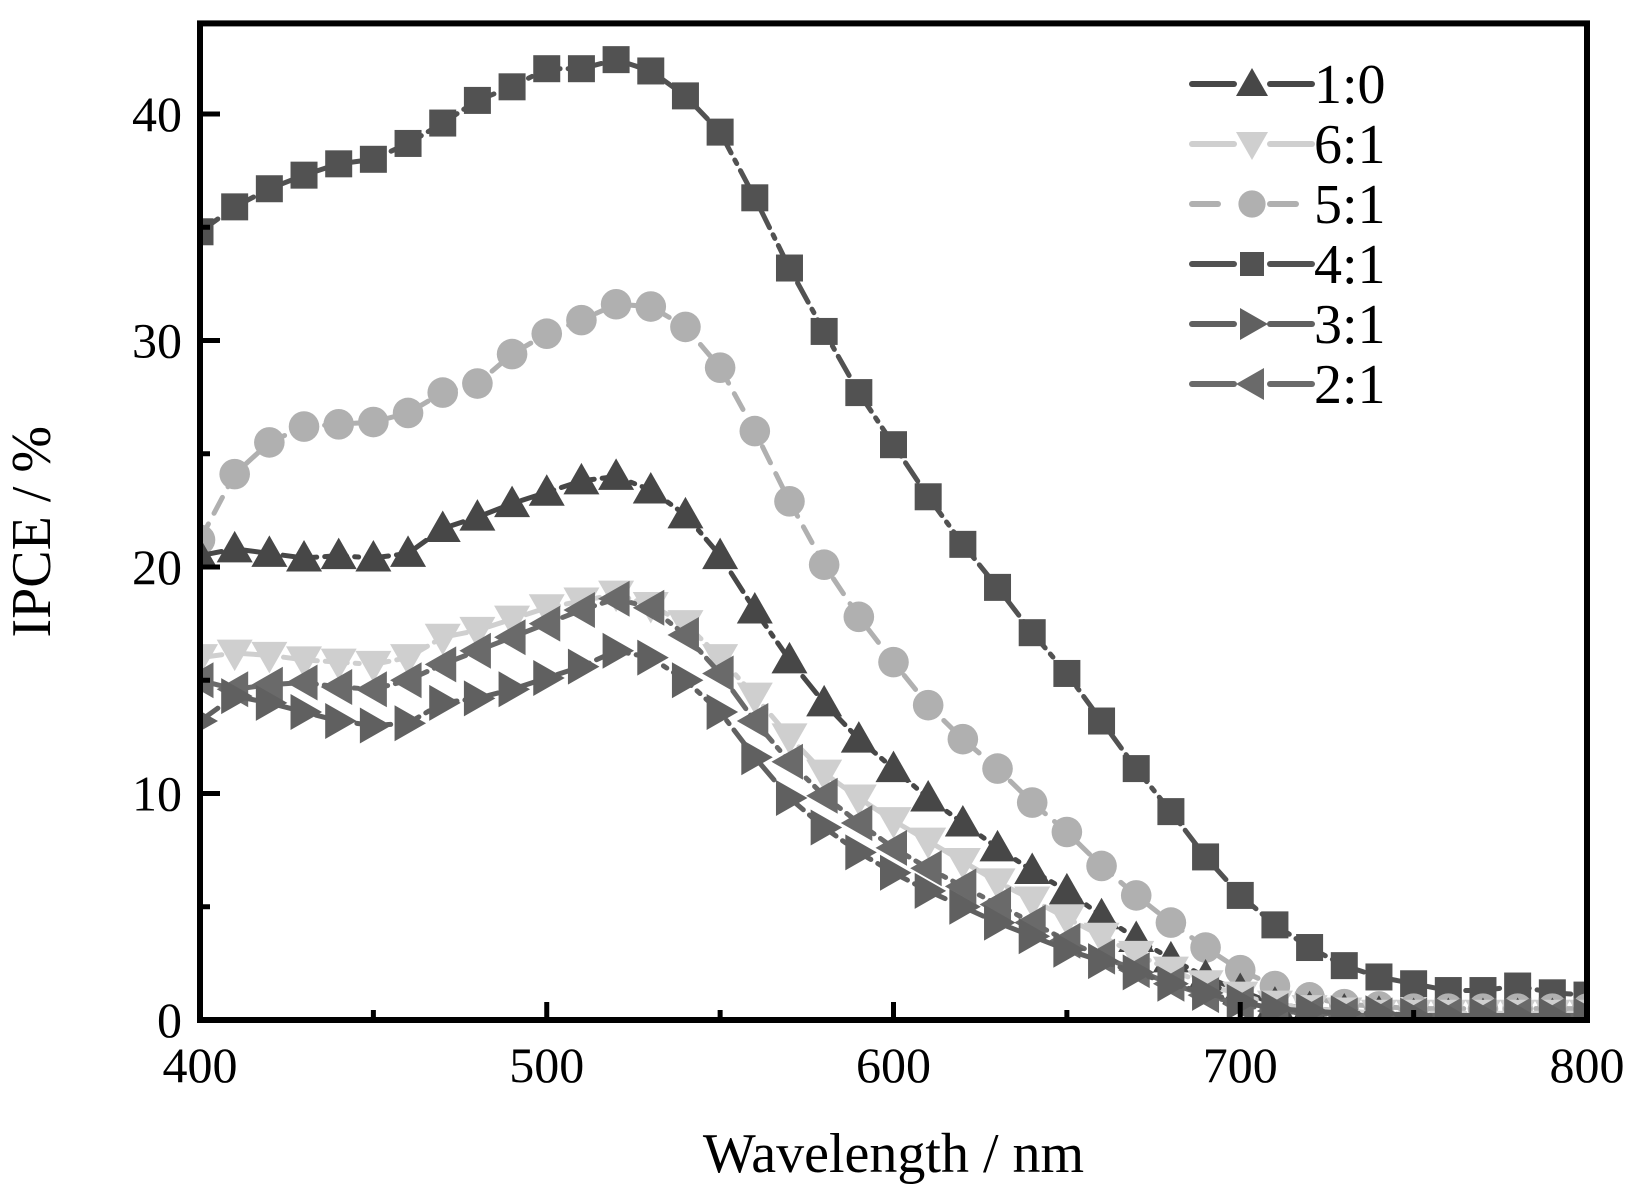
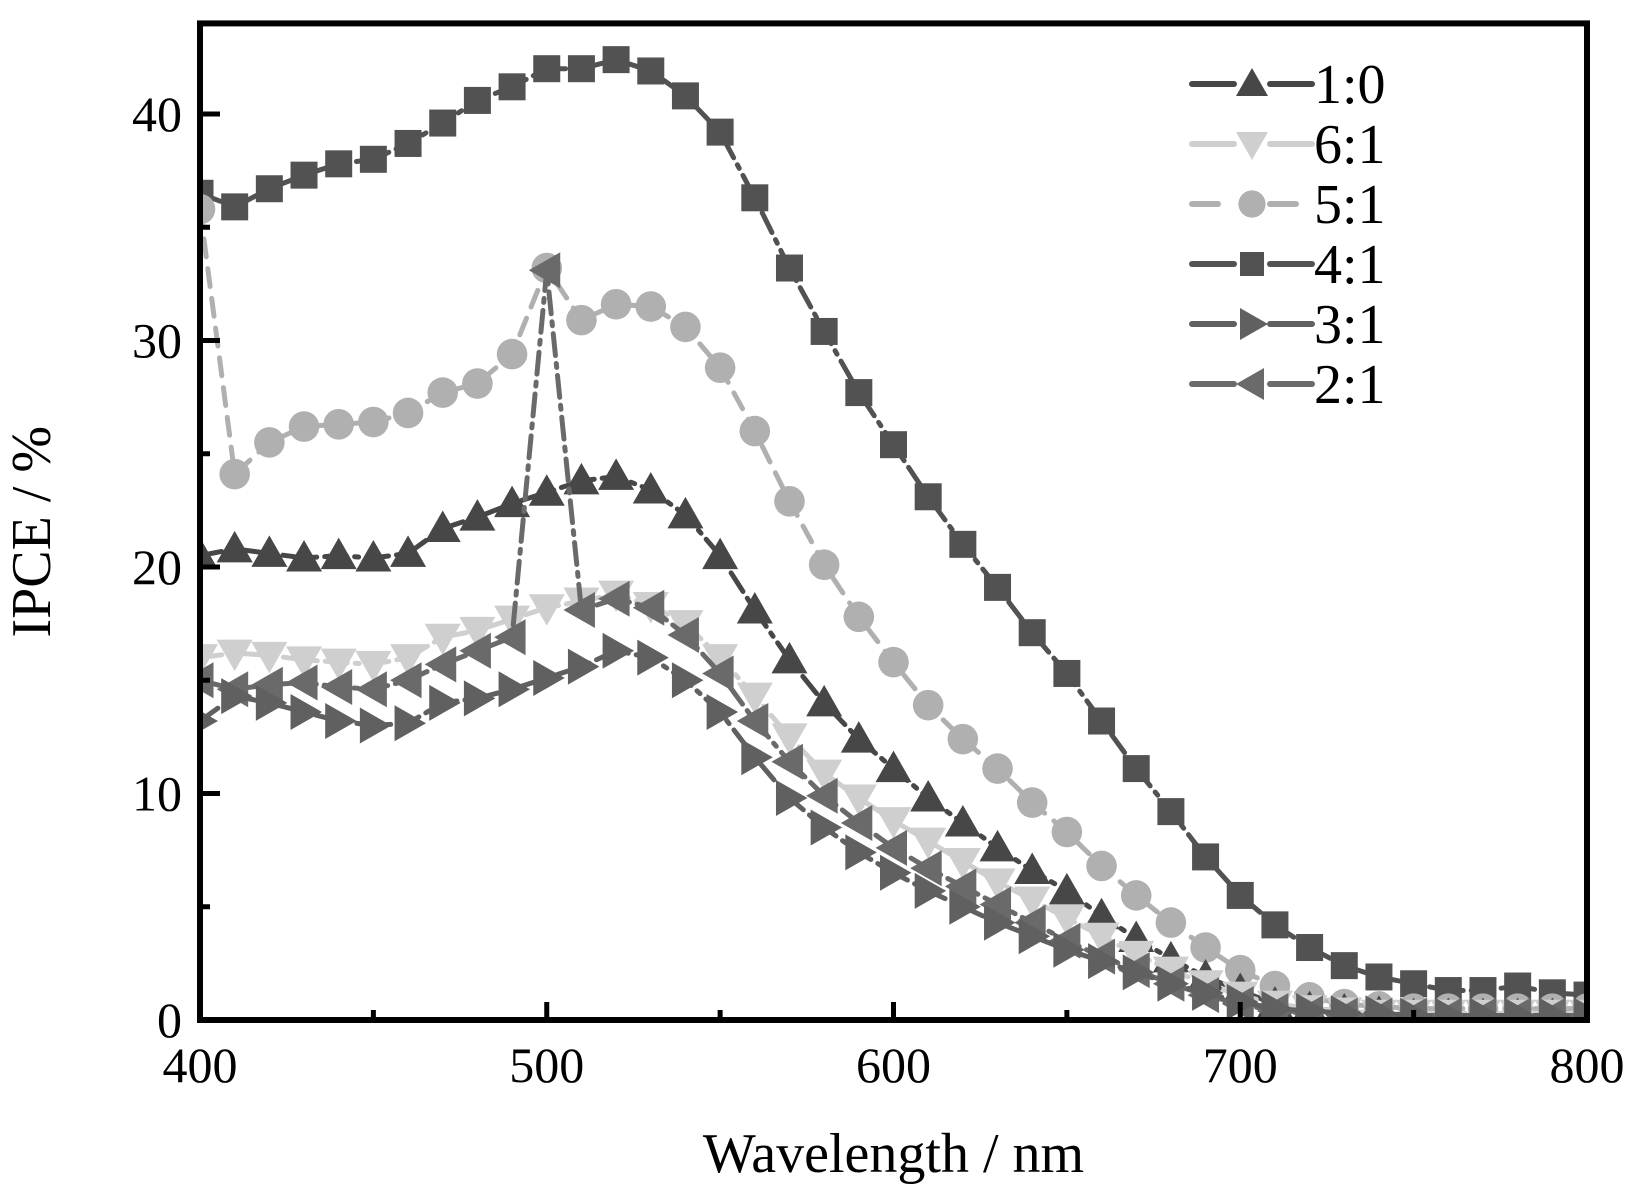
5:1/400: 21.2 -> 35.8
4:1/400: 34.8 -> 36.5
5:1/500: 30.3 -> 33.2
2:1/500: 17.5 -> 33.1
